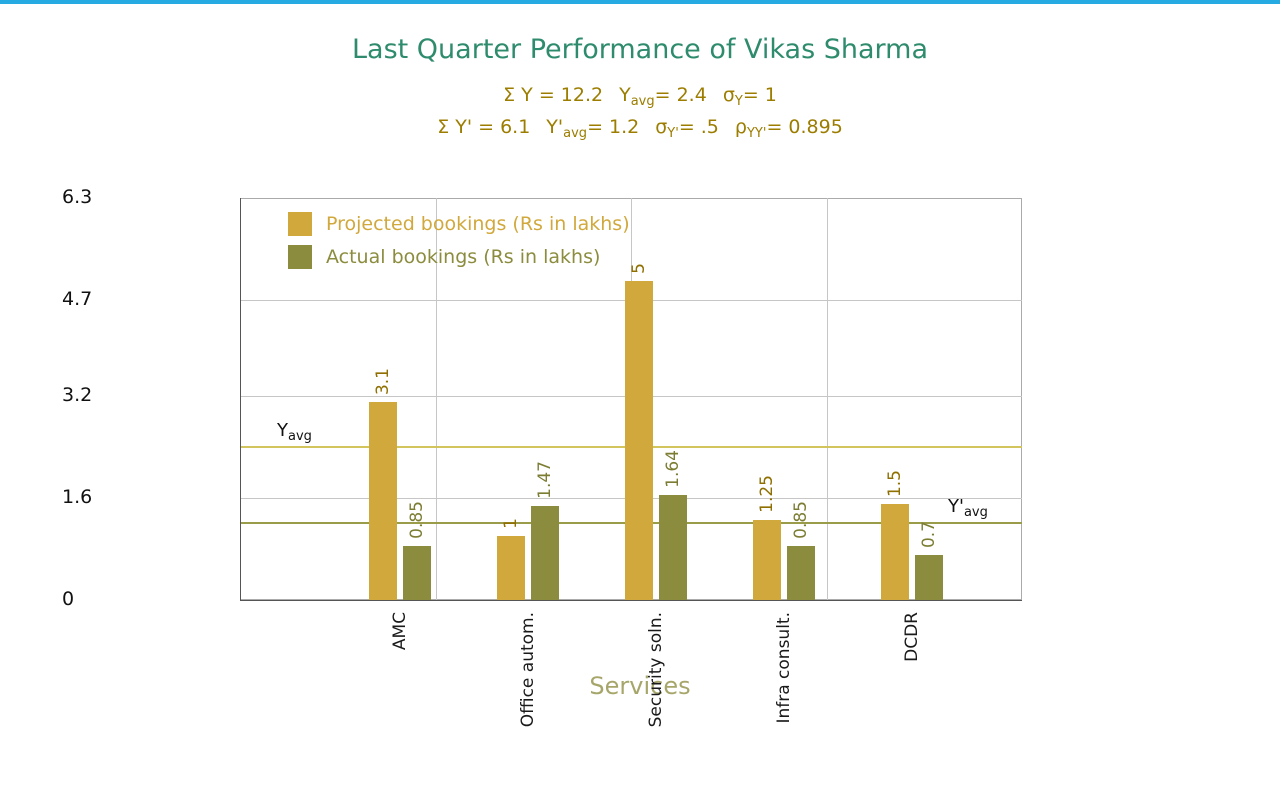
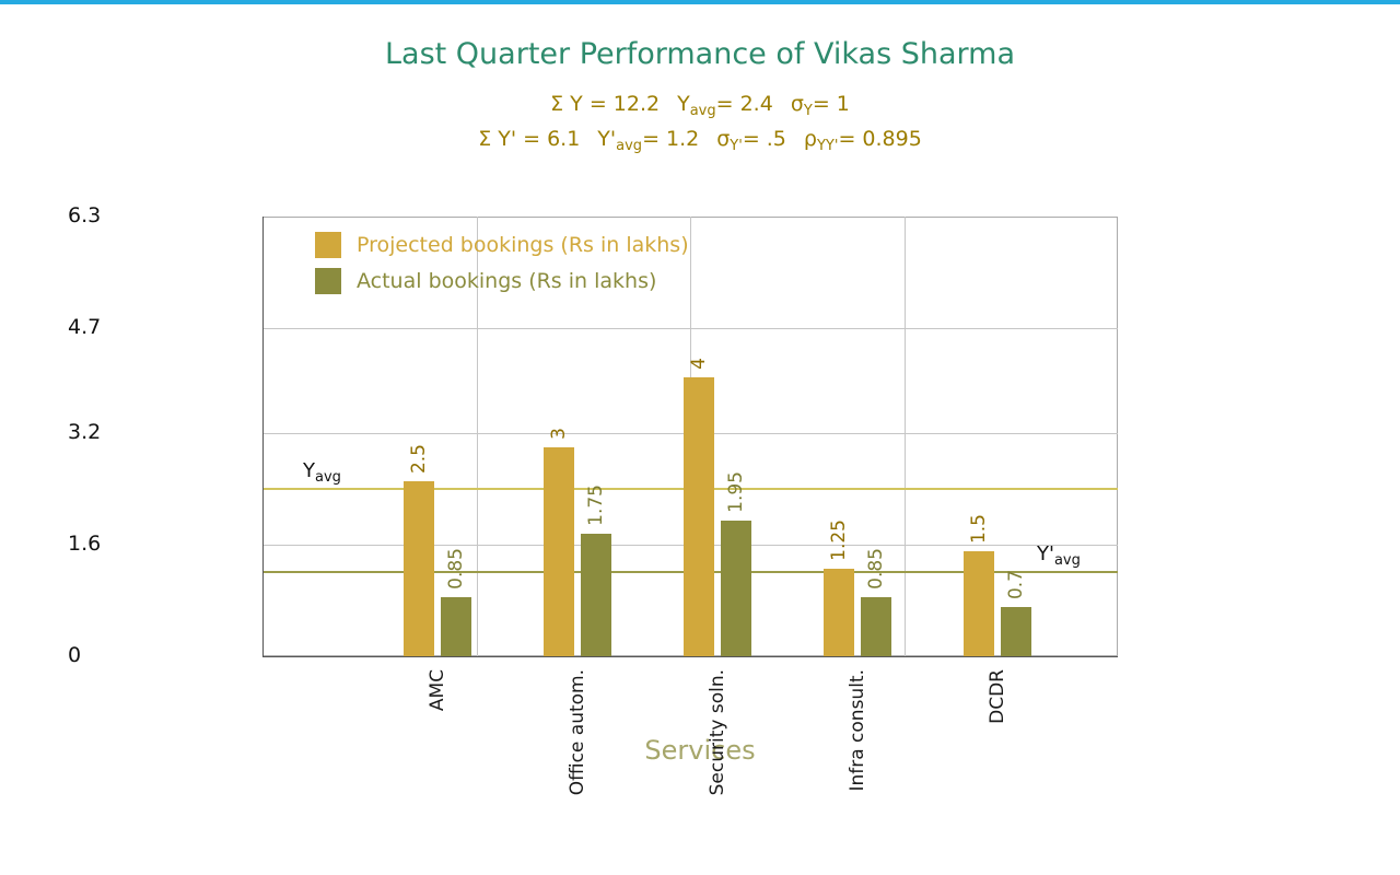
Projected bookings (Rs in lakhs)/AMC: 3.1 -> 2.5
Projected bookings (Rs in lakhs)/Office autom.: 1 -> 3
Actual bookings (Rs in lakhs)/Office autom.: 1.47 -> 1.75
Projected bookings (Rs in lakhs)/Security soln.: 5 -> 4
Actual bookings (Rs in lakhs)/Security soln.: 1.64 -> 1.95
